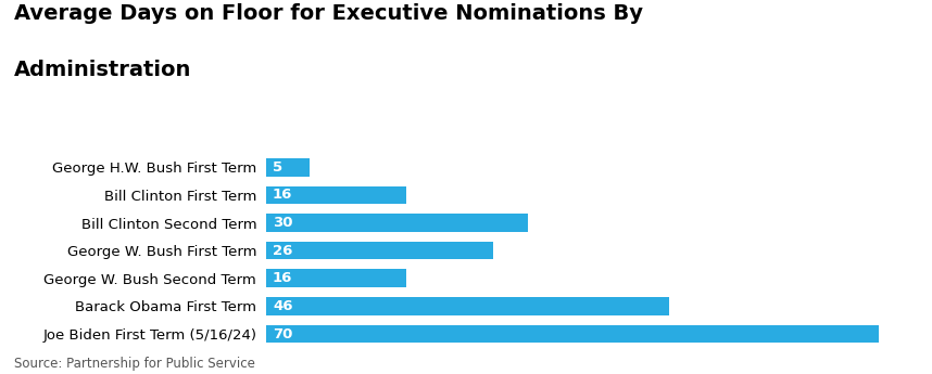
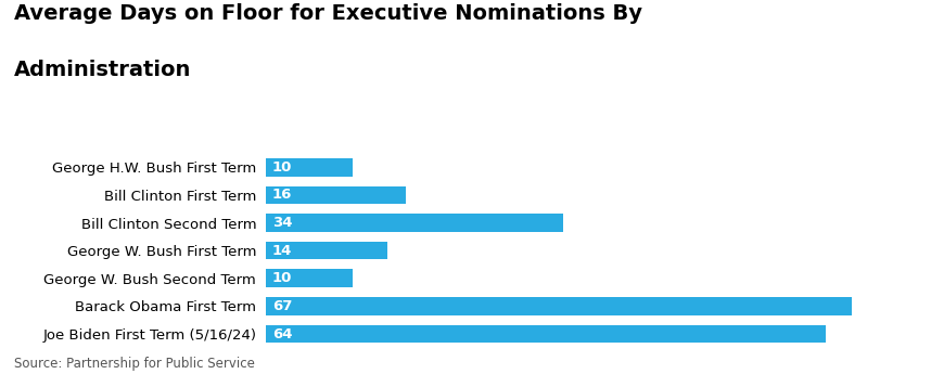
George H.W. Bush First Term: 5 -> 10
Bill Clinton Second Term: 30 -> 34
George W. Bush First Term: 26 -> 14
George W. Bush Second Term: 16 -> 10
Barack Obama First Term: 46 -> 67
Joe Biden First Term (5/16/24): 70 -> 64
